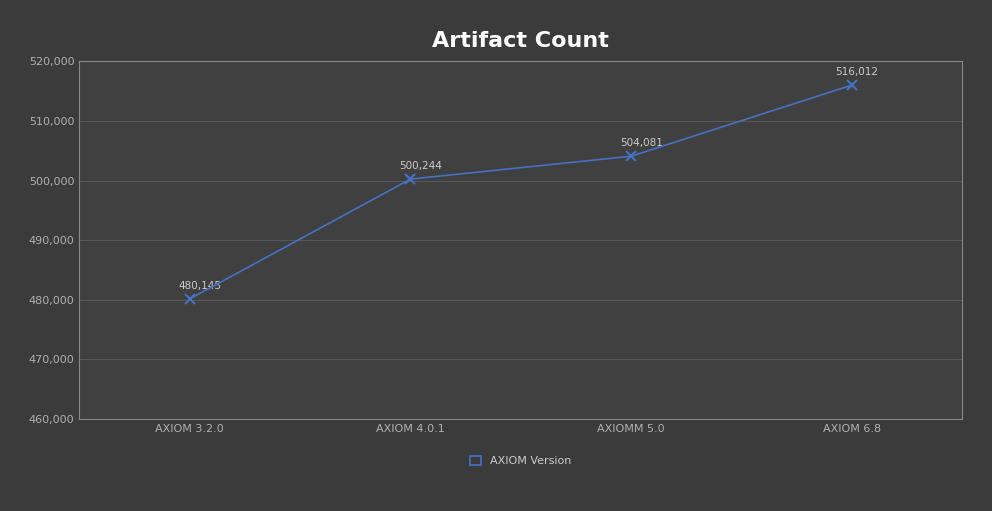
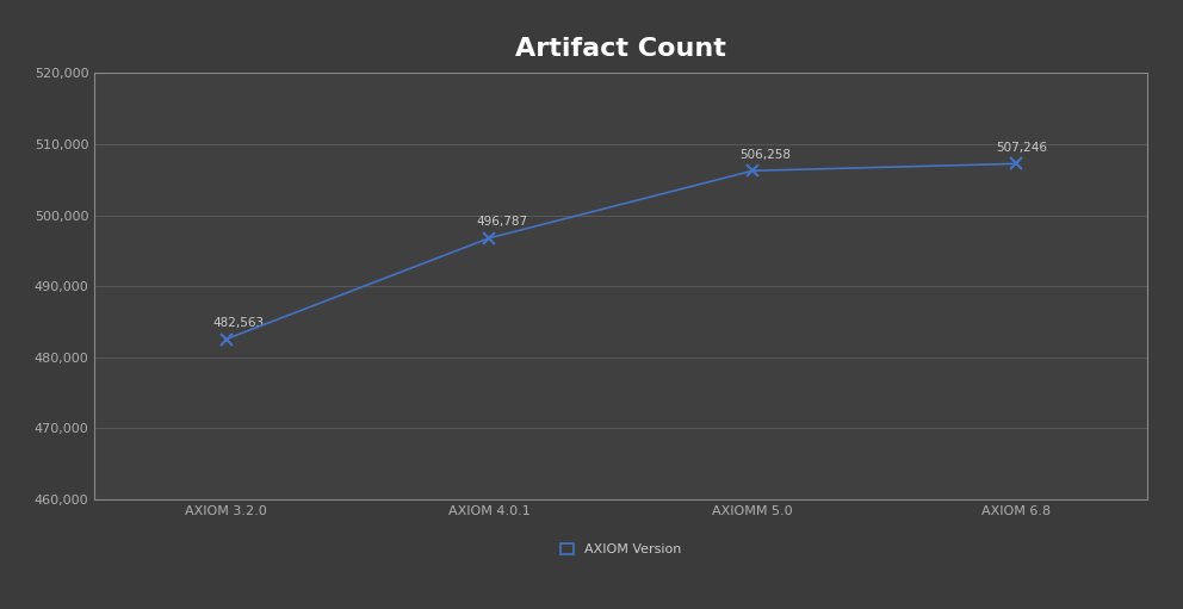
AXIOM 3.2.0: 480,145 -> 482,563
AXIOM 4.0.1: 500,244 -> 496,787
AXIOMM 5.0: 504,081 -> 506,258
AXIOM 6.8: 516,012 -> 507,246
